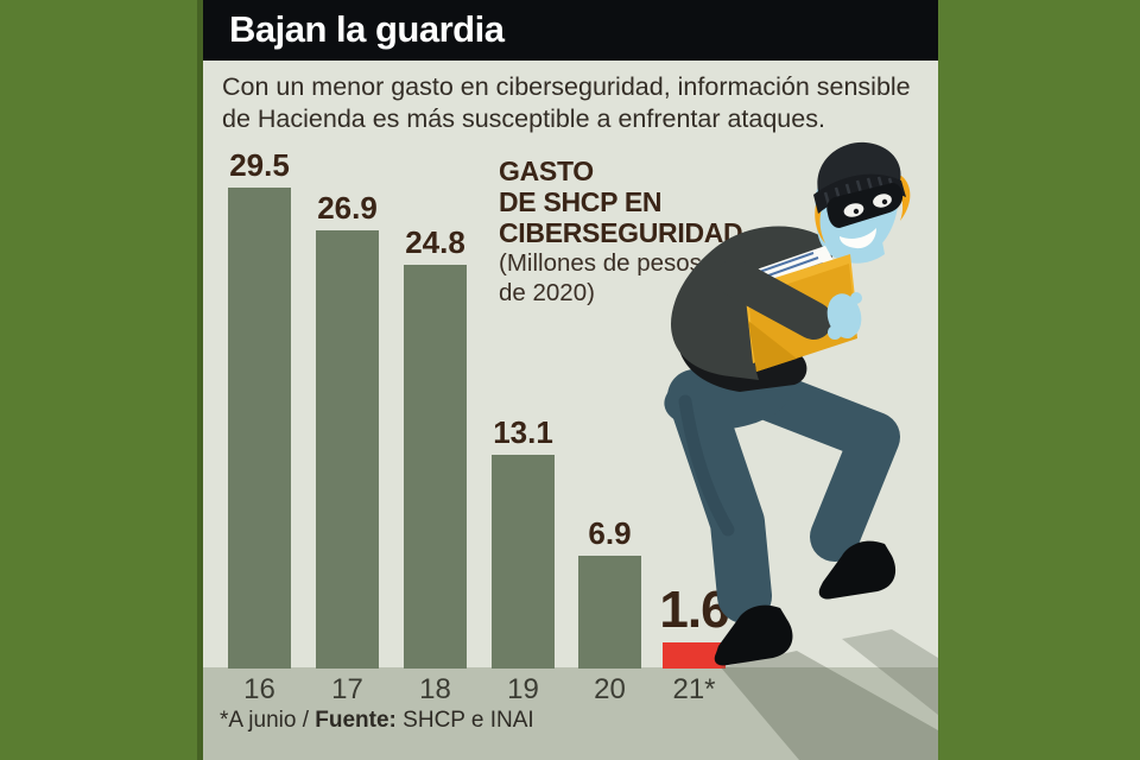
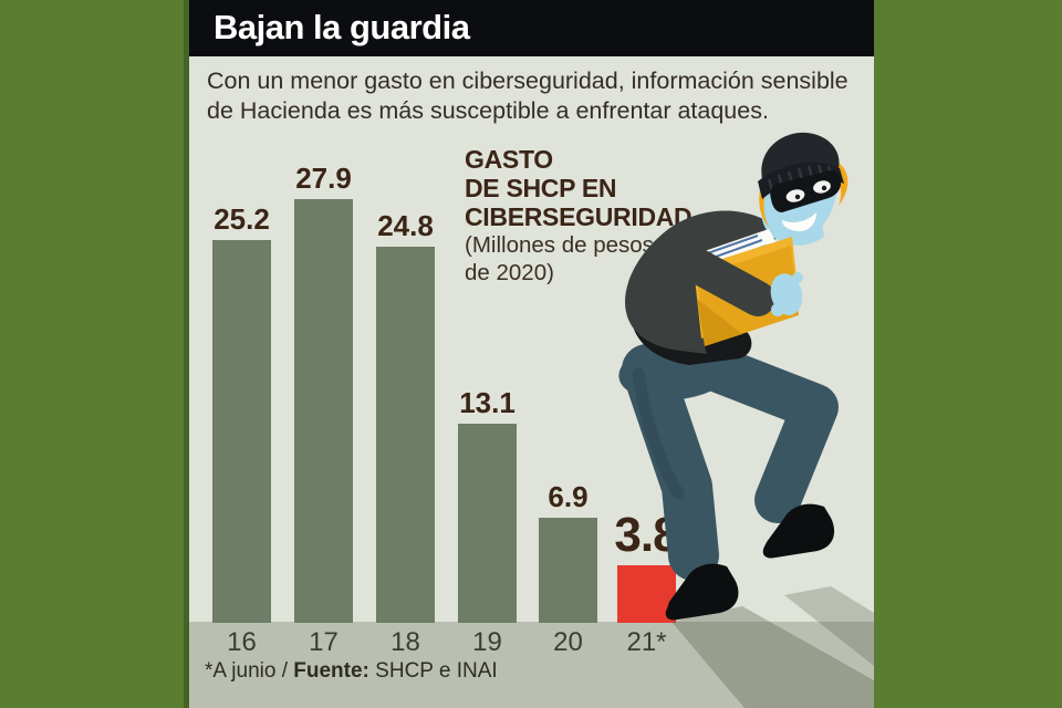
16: 29.5 -> 25.2
17: 26.9 -> 27.9
21*: 1.6 -> 3.8
